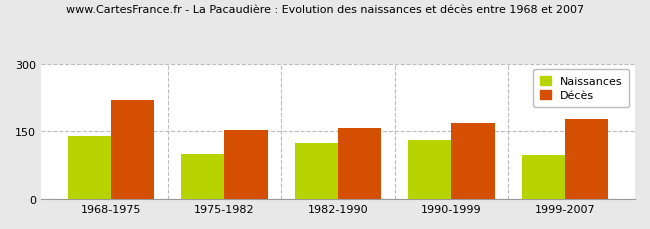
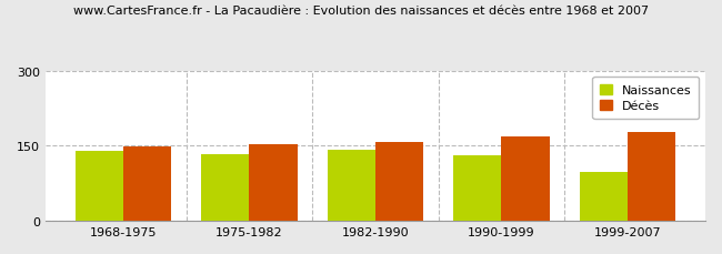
Décès/1968-1975: 220 -> 148
Naissances/1975-1982: 100 -> 134
Naissances/1982-1990: 125 -> 142
